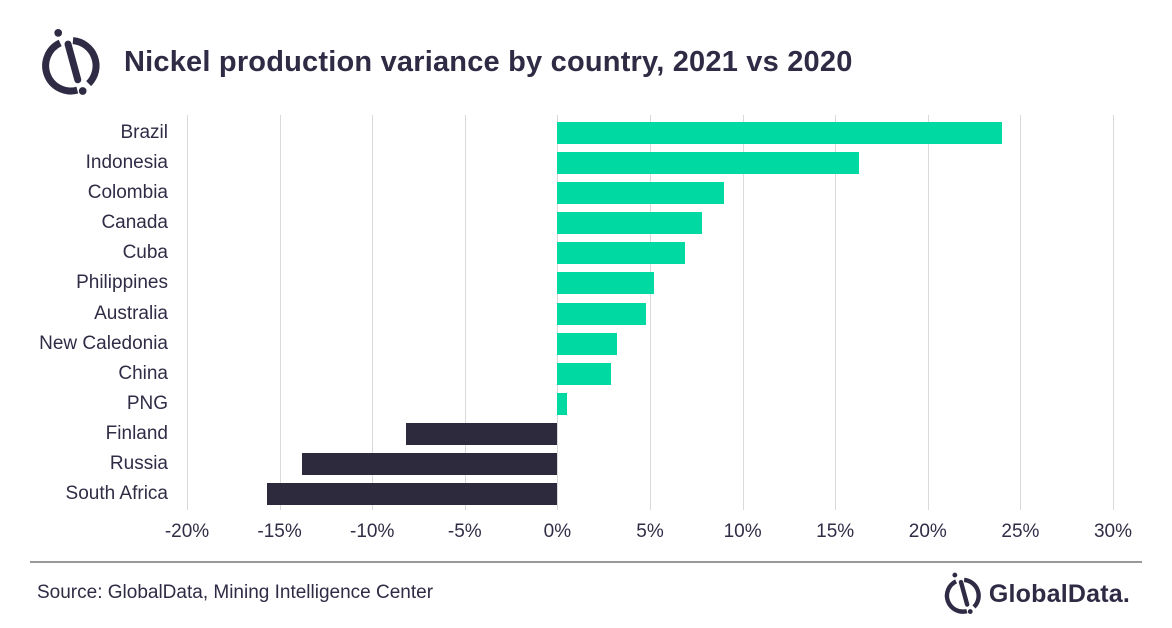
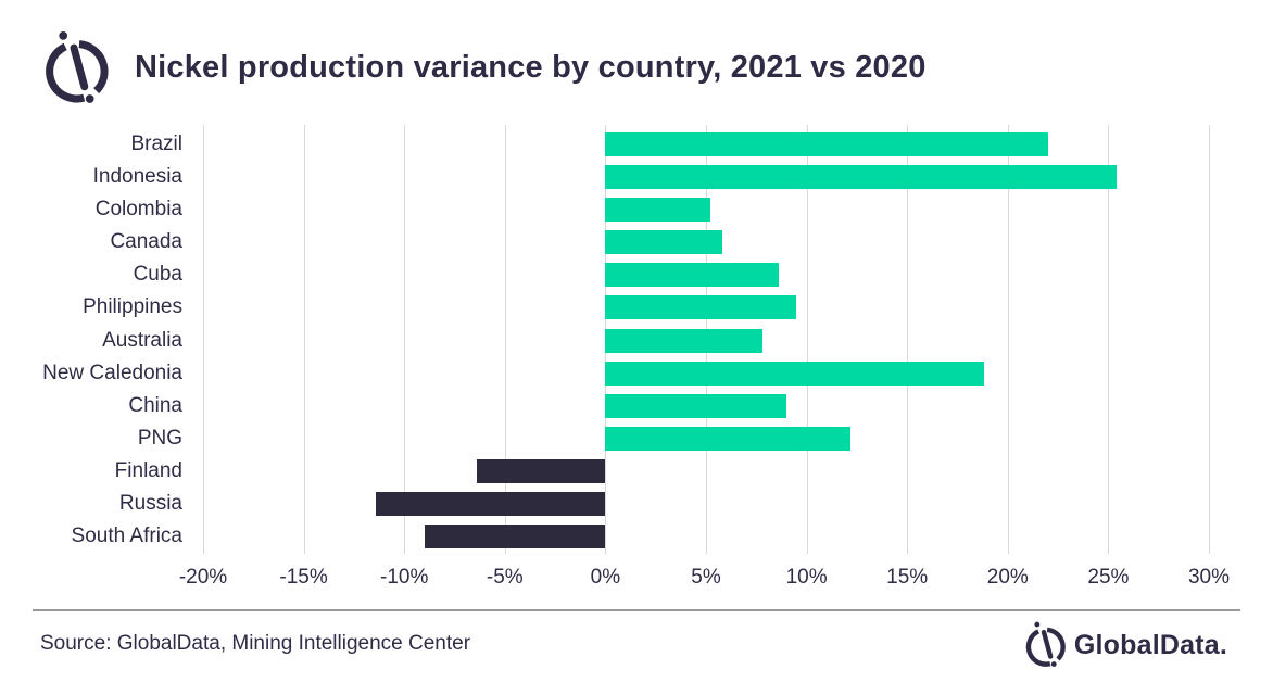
Brazil: 24.0% -> 22.0%
Indonesia: 16.3% -> 25.4%
Colombia: 9.0% -> 5.2%
Canada: 7.8% -> 5.8%
Cuba: 6.9% -> 8.6%
Philippines: 5.2% -> 9.5%
Australia: 4.8% -> 7.8%
New Caledonia: 3.2% -> 18.8%
China: 2.9% -> 9.0%
PNG: 0.5% -> 12.2%
Finland: -8.2% -> -6.4%
Russia: -13.8% -> -11.4%
South Africa: -15.7% -> -9.0%
